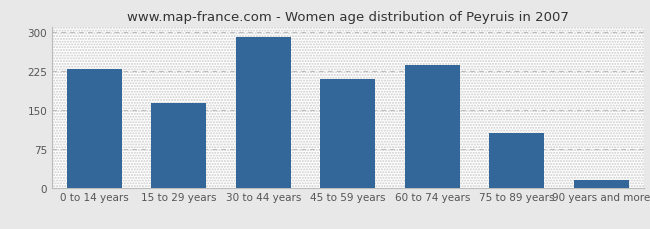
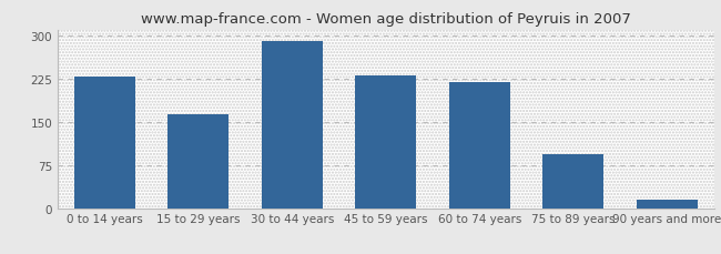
45 to 59 years: 210 -> 231
60 to 74 years: 236 -> 219
75 to 89 years: 106 -> 93
